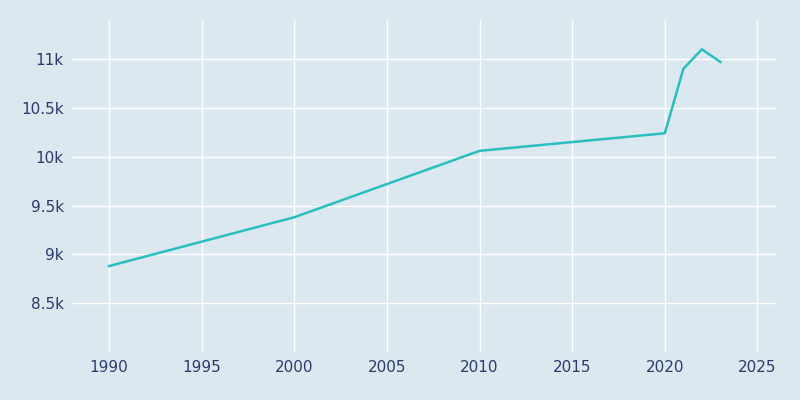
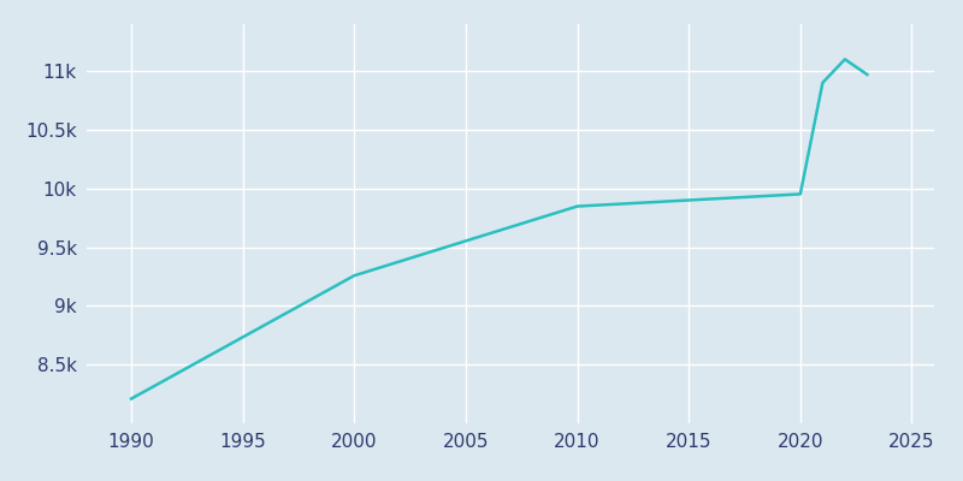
1990: 8.88k -> 8.21k
2000: 9.38k -> 9.26k
2010: 10.06k -> 9.85k
2020: 10.24k -> 9.95k
